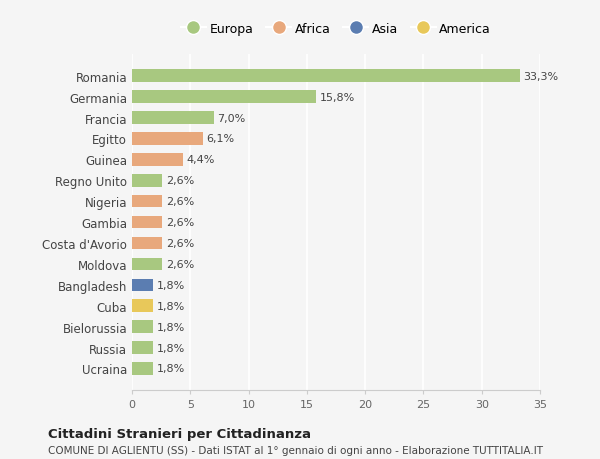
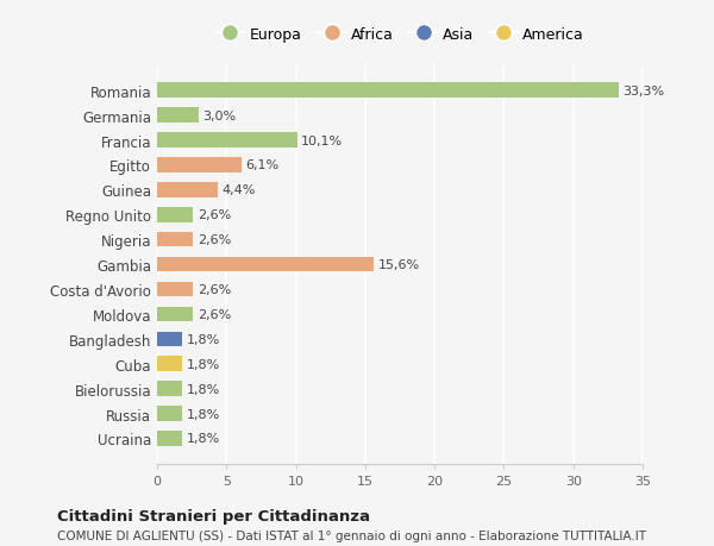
Germania: 15,8% -> 3,0%
Francia: 7,0% -> 10,1%
Gambia: 2,6% -> 15,6%
